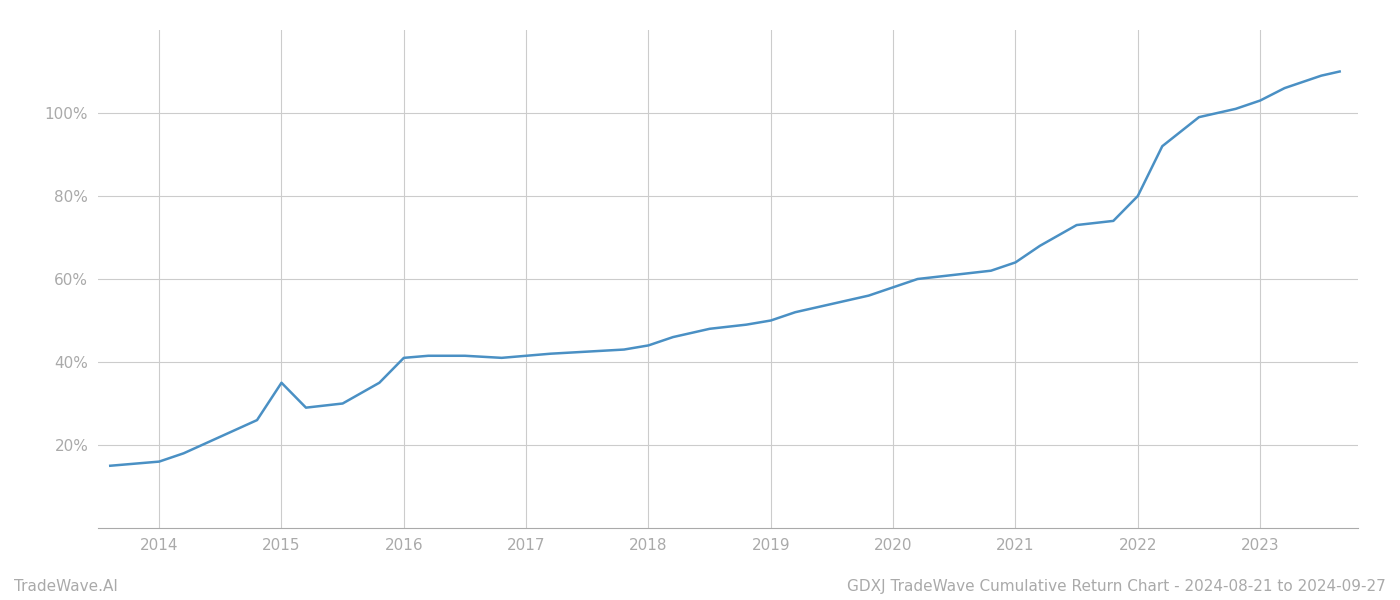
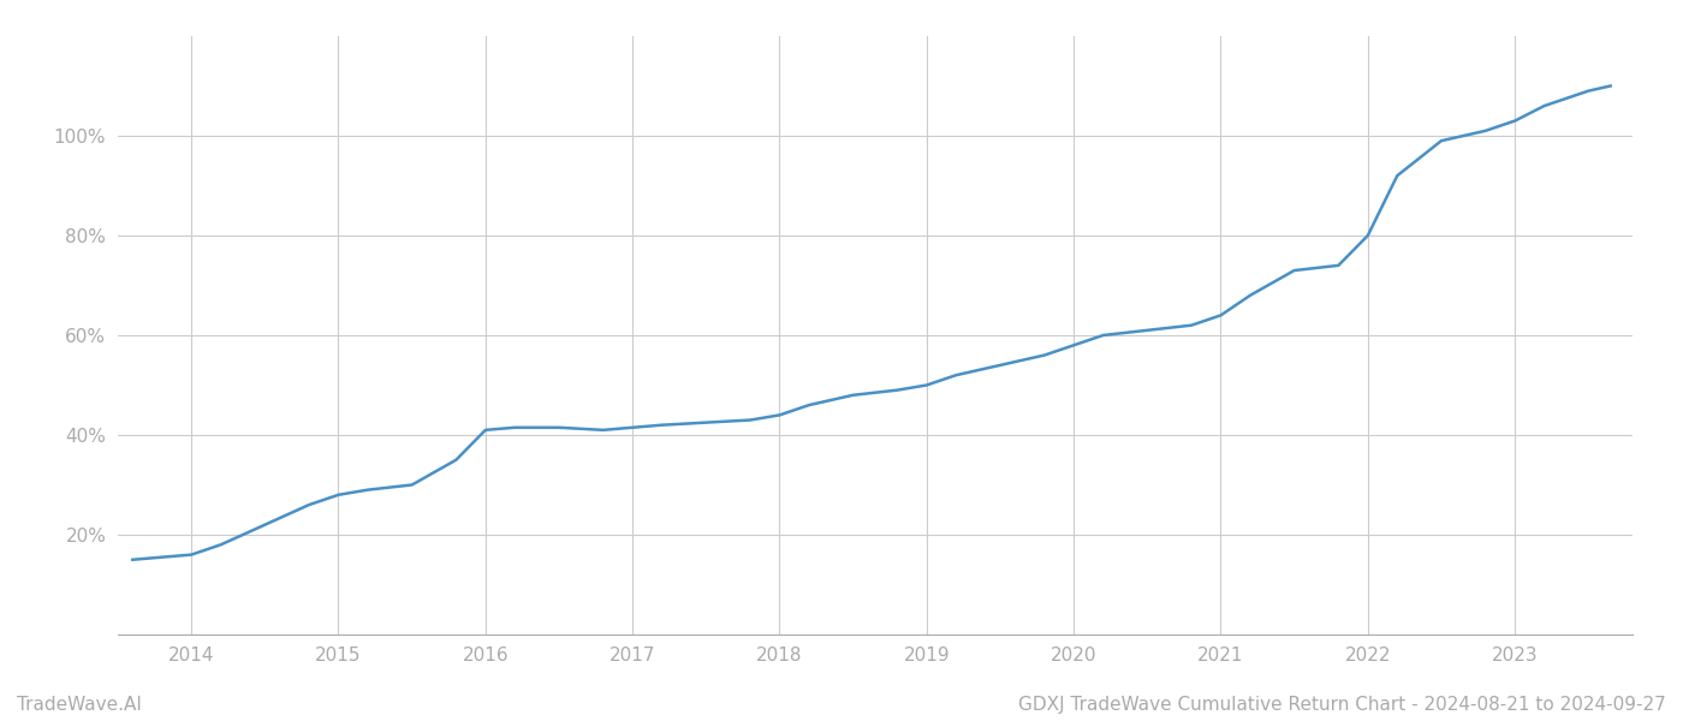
2015: 35.0% -> 28.0%
